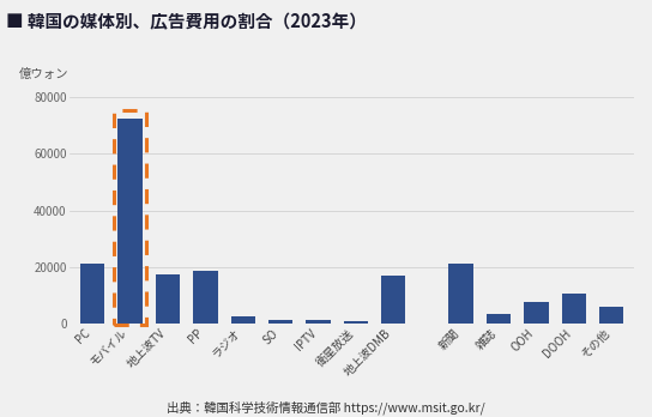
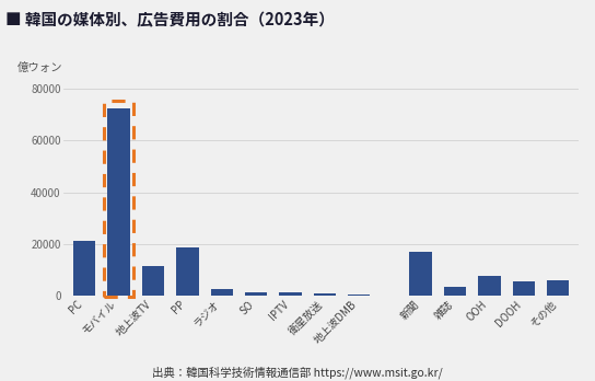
地上波TV: 17500 -> 11500
地上波DMB: 17000 -> 300
新聞: 21000 -> 17000
DOOH: 10500 -> 5500
